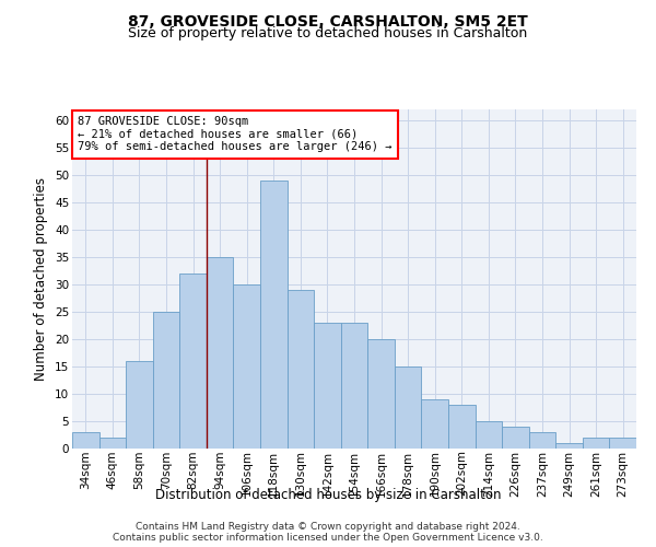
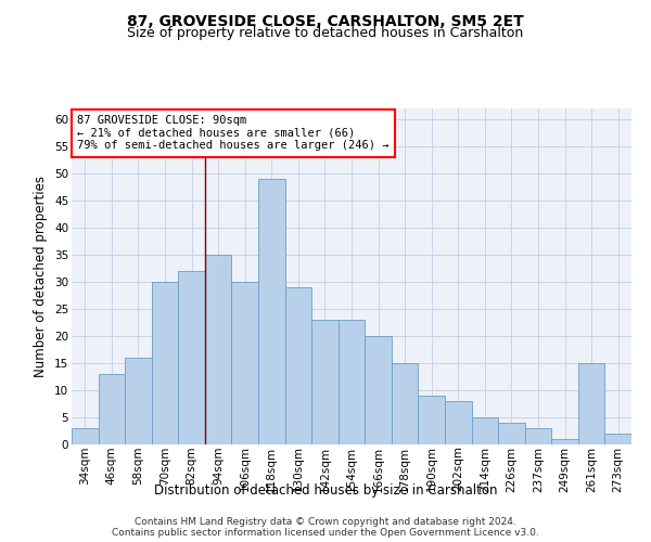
46sqm: 2 -> 13
70sqm: 25 -> 30
261sqm: 2 -> 15
